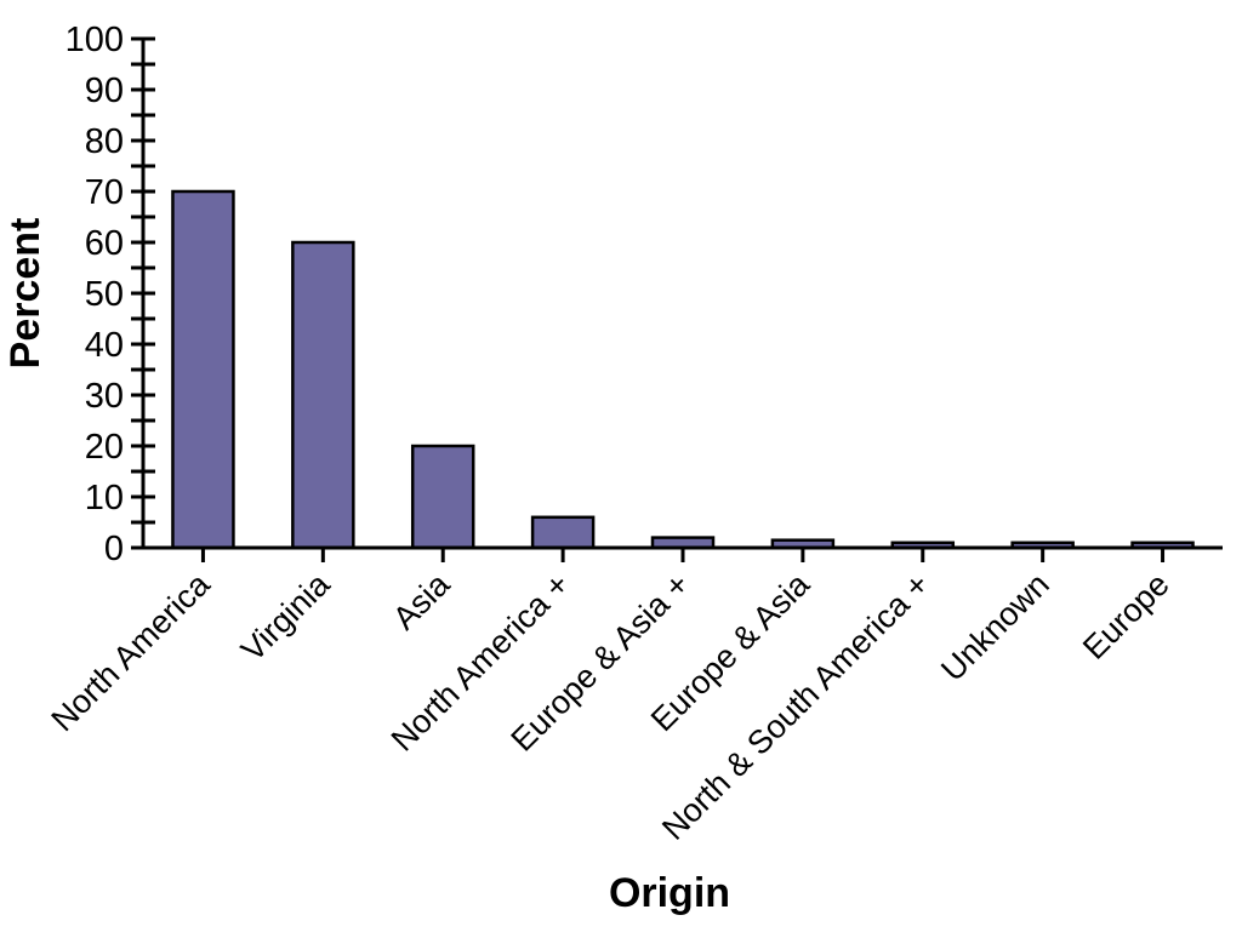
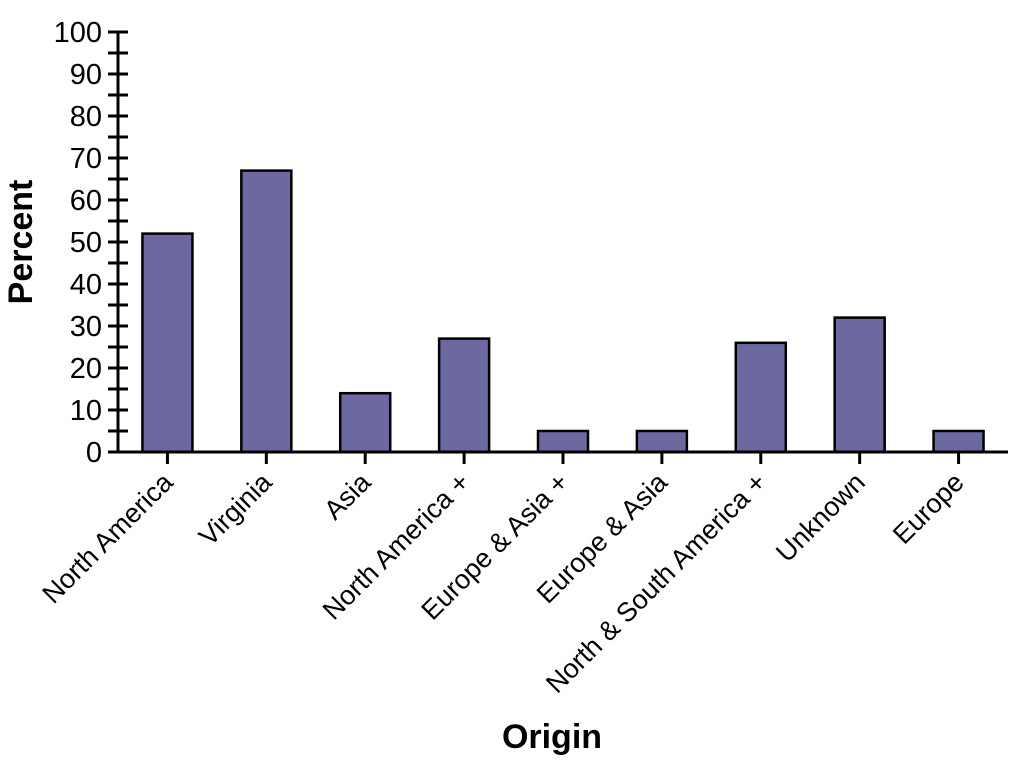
North America: 70 -> 52
Virginia: 60 -> 67
Asia: 20 -> 14
North America +: 6 -> 27
Europe & Asia +: 2 -> 5
Europe & Asia: 2 -> 5
North & South America +: 1 -> 26
Unknown: 1 -> 32
Europe: 1 -> 5
